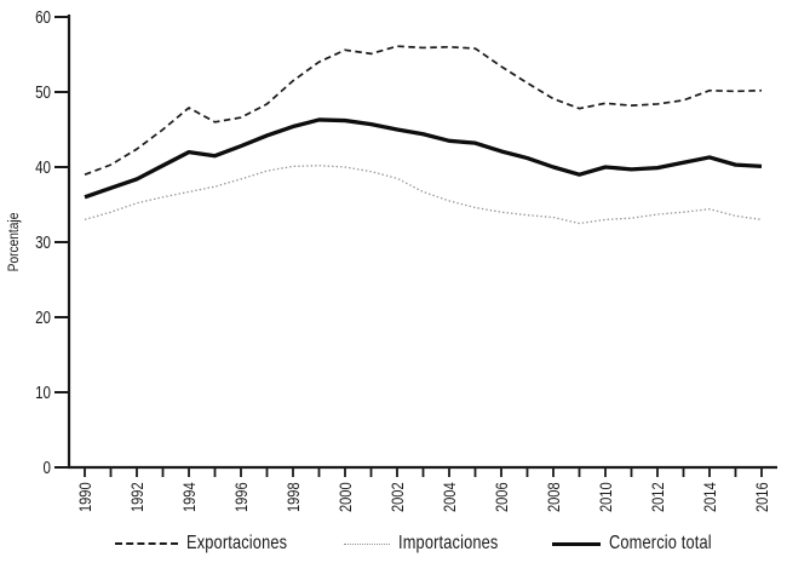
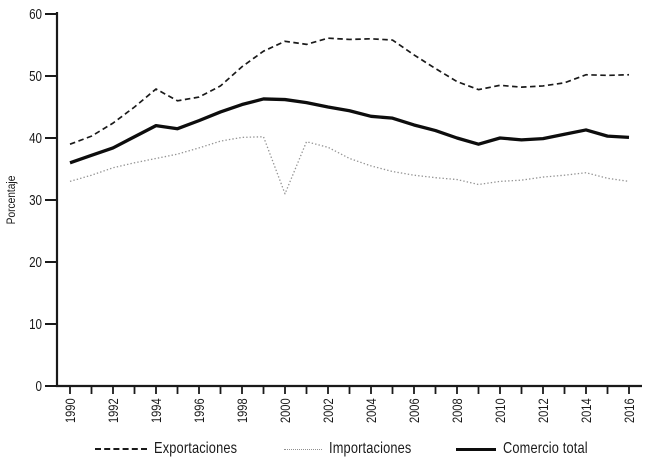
Importaciones/2000: 40 -> 31
